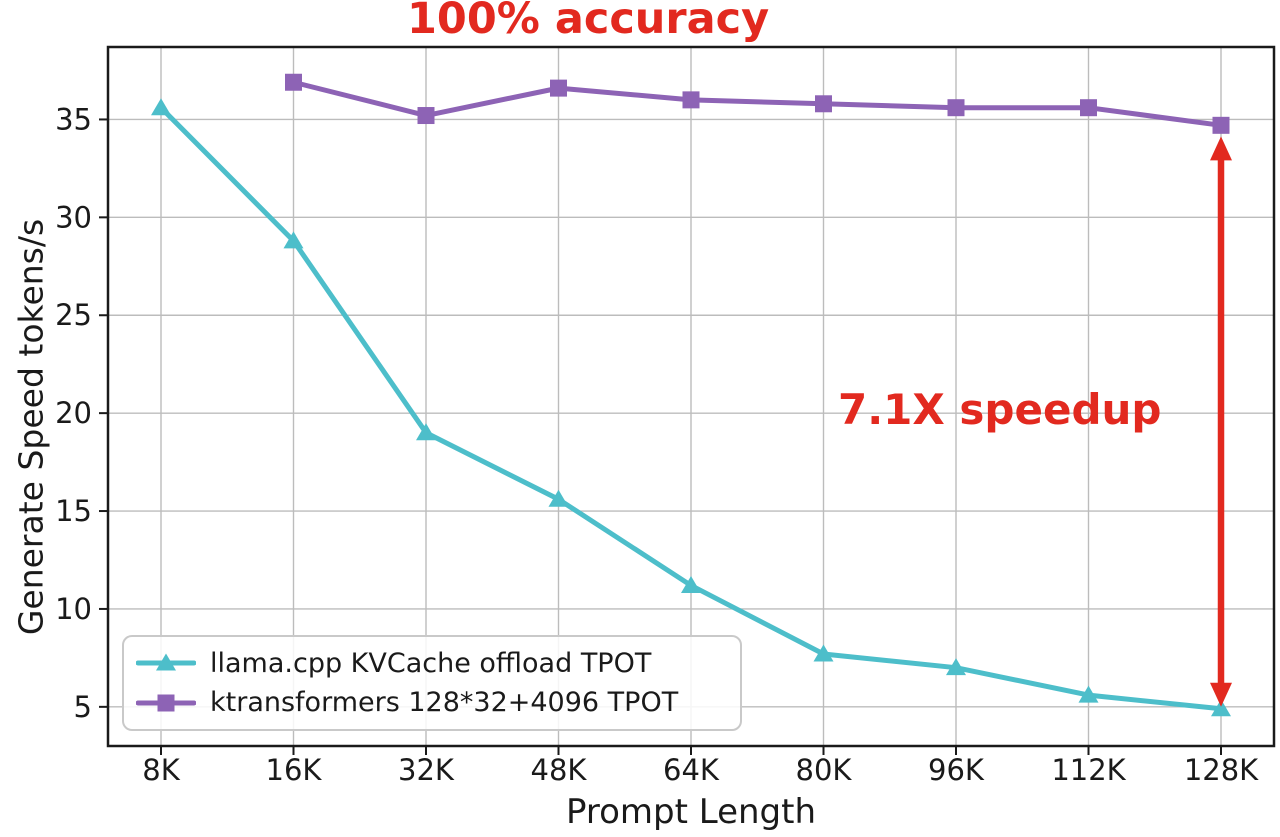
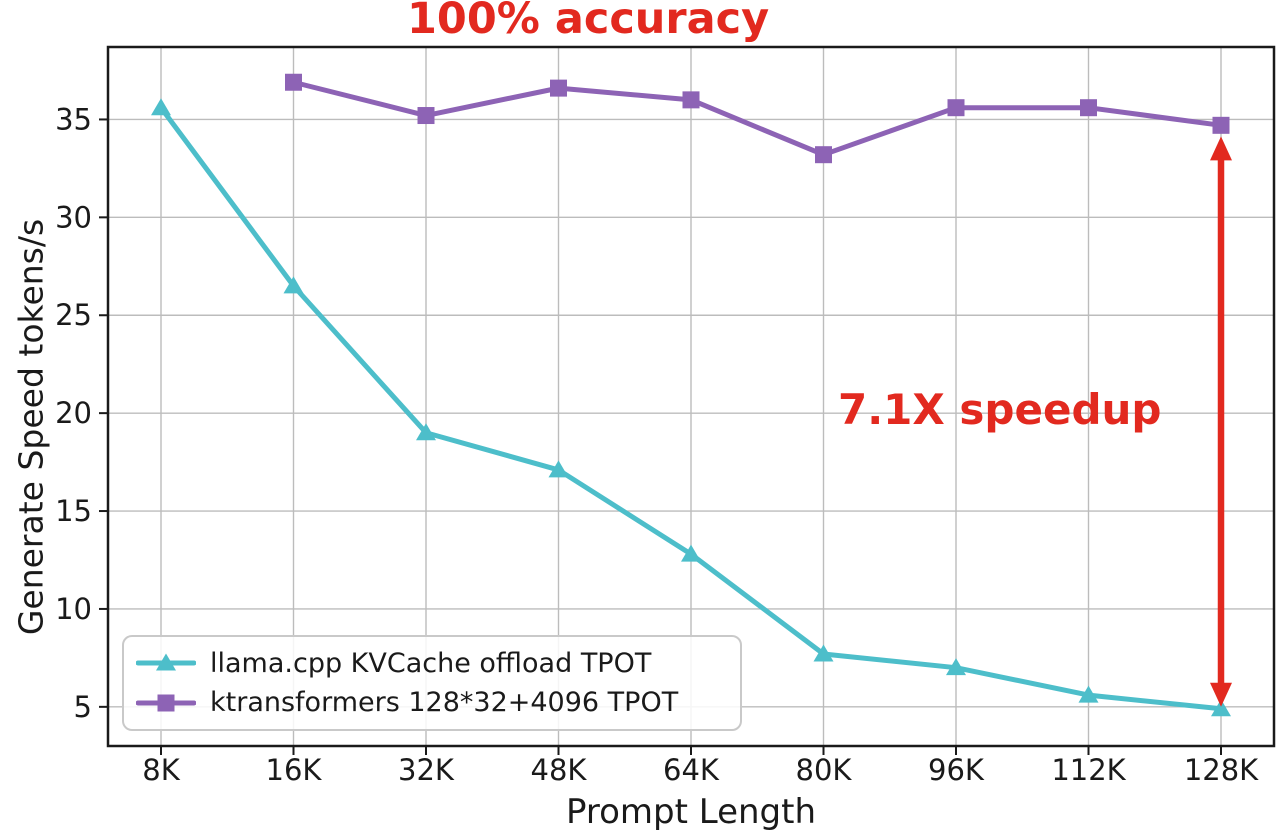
llama.cpp KVCache offload TPOT/16K: 28.8 -> 26.5
llama.cpp KVCache offload TPOT/48K: 15.6 -> 17.1
llama.cpp KVCache offload TPOT/64K: 11.2 -> 12.8
ktransformers 128*32+4096 TPOT/80K: 35.8 -> 33.2
